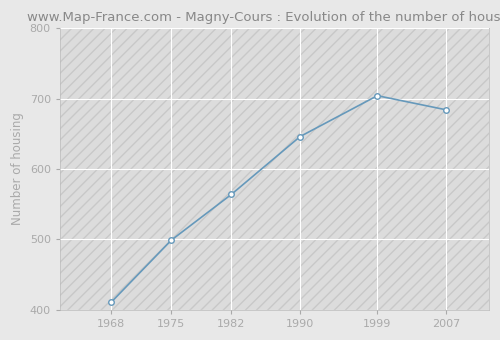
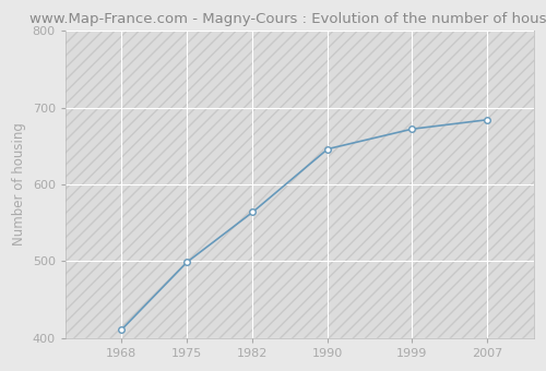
1999: 704 -> 672
